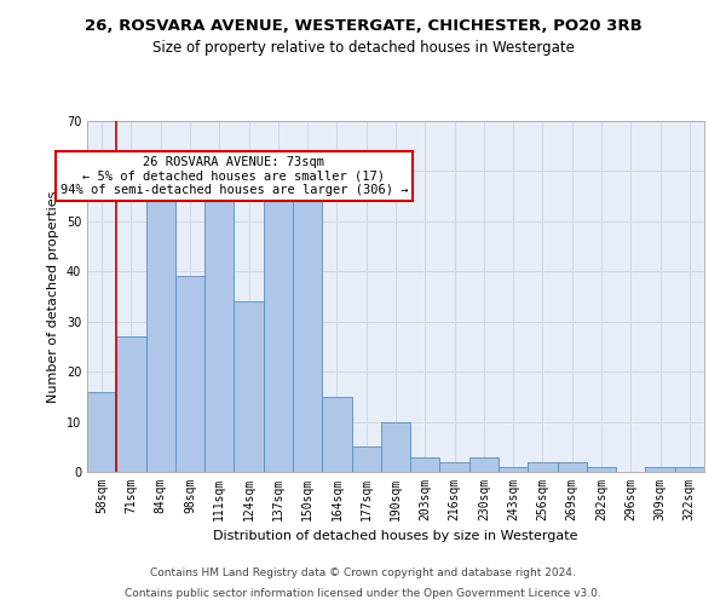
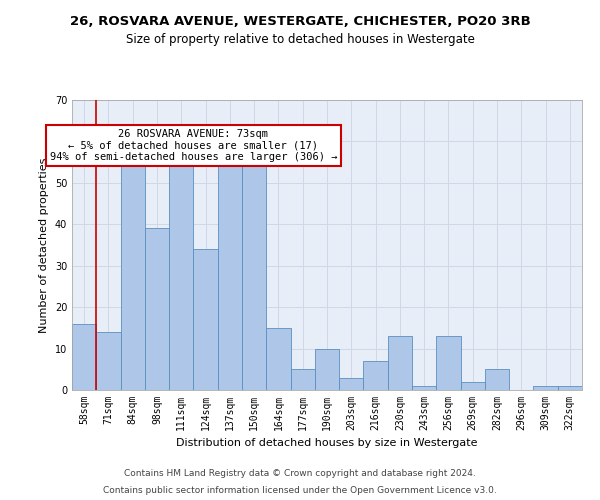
71sqm: 27 -> 14
216sqm: 2 -> 7
230sqm: 3 -> 13
256sqm: 2 -> 13
282sqm: 1 -> 5
